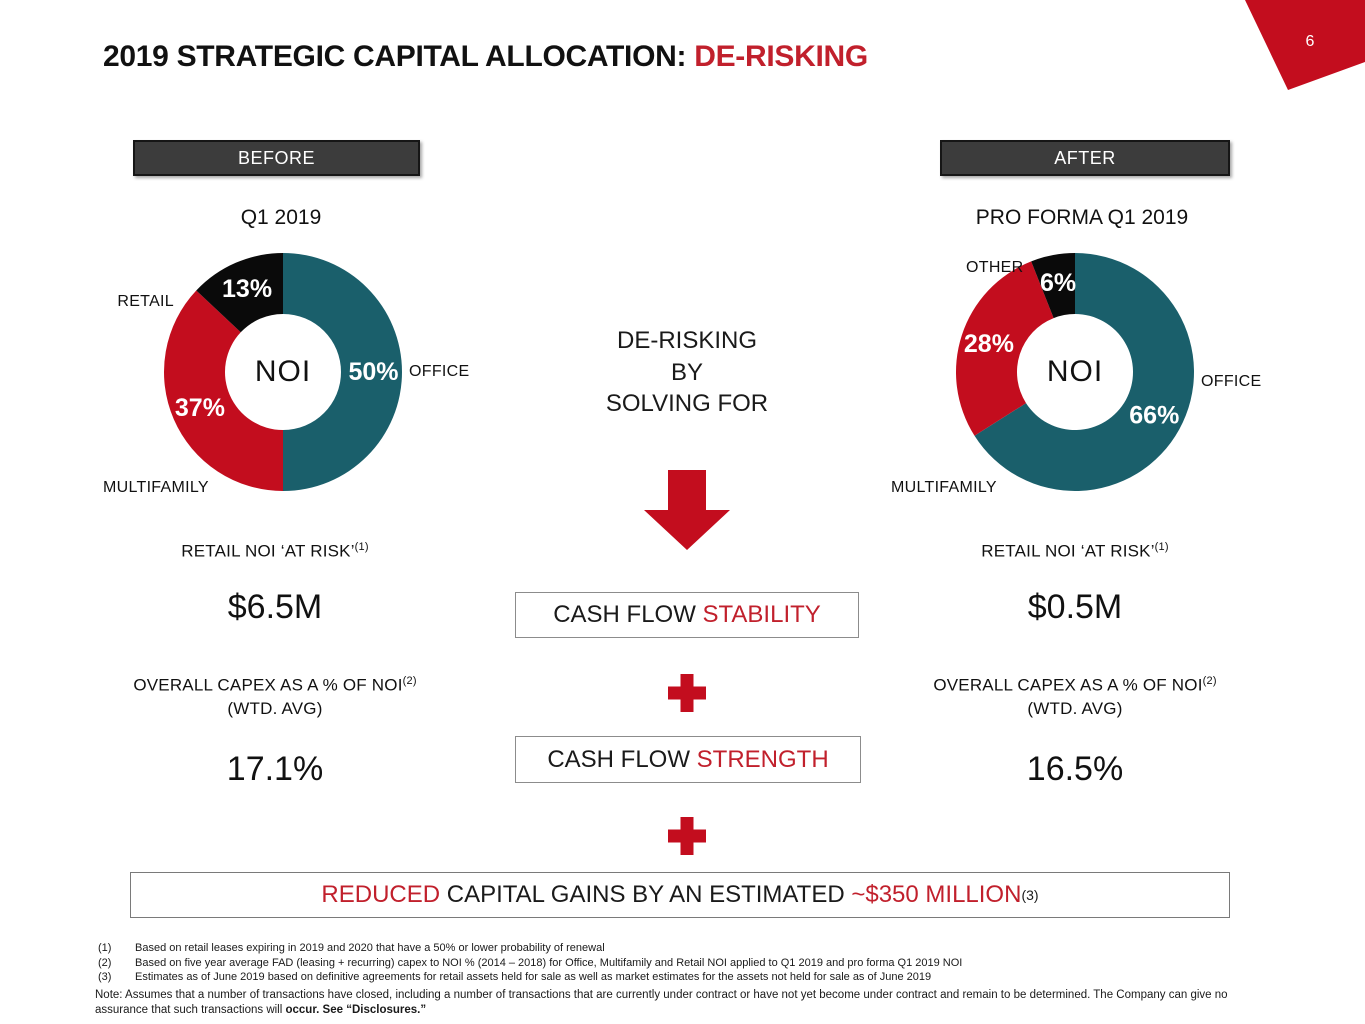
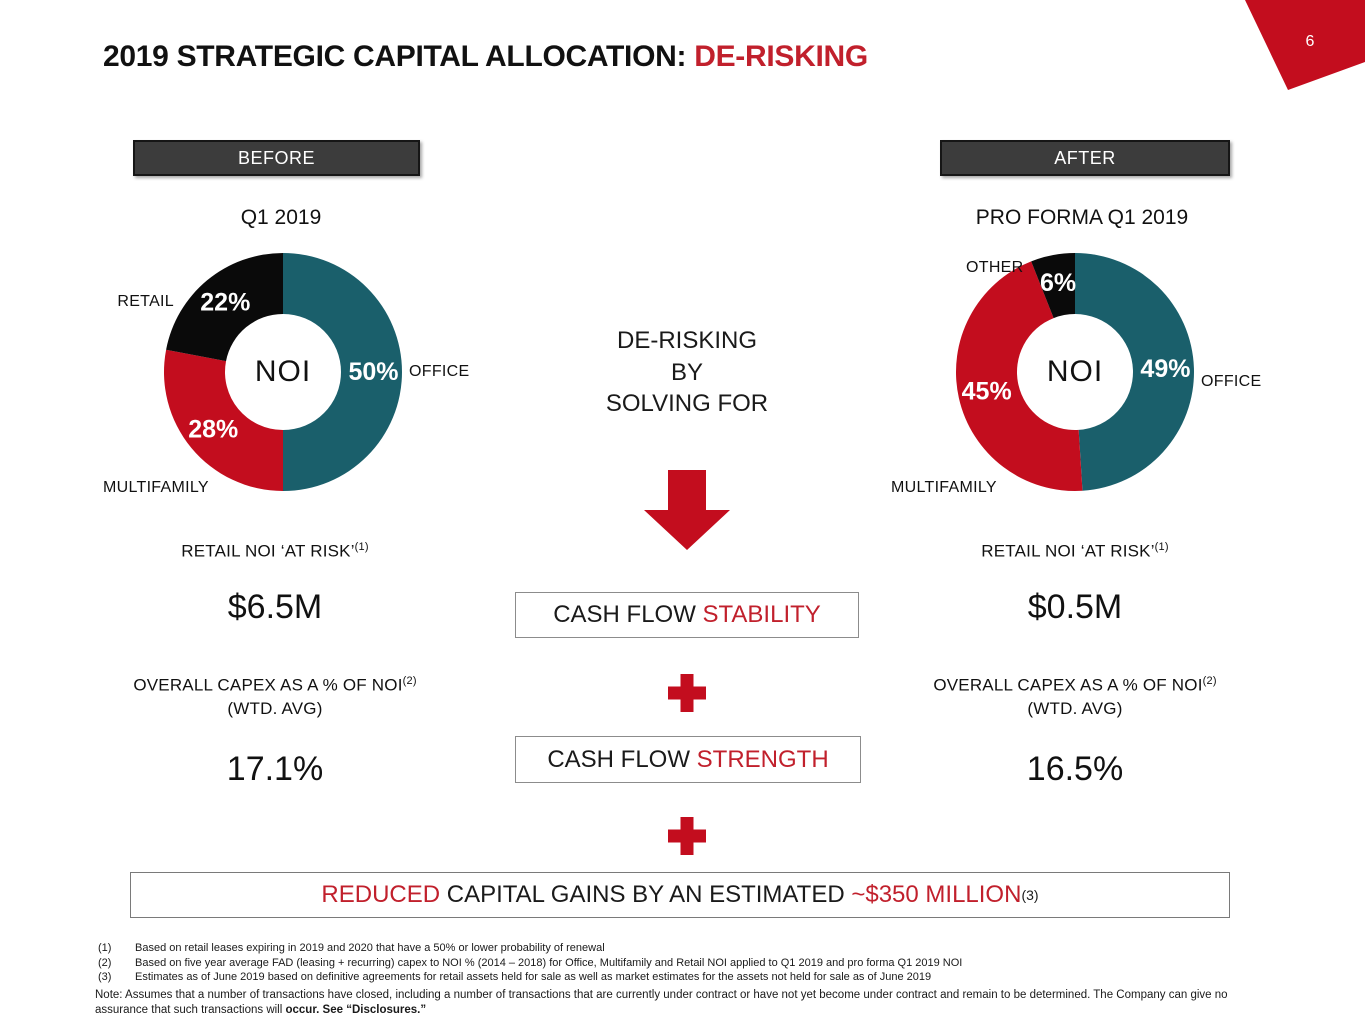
BEFORE/MULTIFAMILY: 37% -> 28%
BEFORE/RETAIL: 13% -> 22%
AFTER/OFFICE: 66% -> 49%
AFTER/MULTIFAMILY: 28% -> 45%
